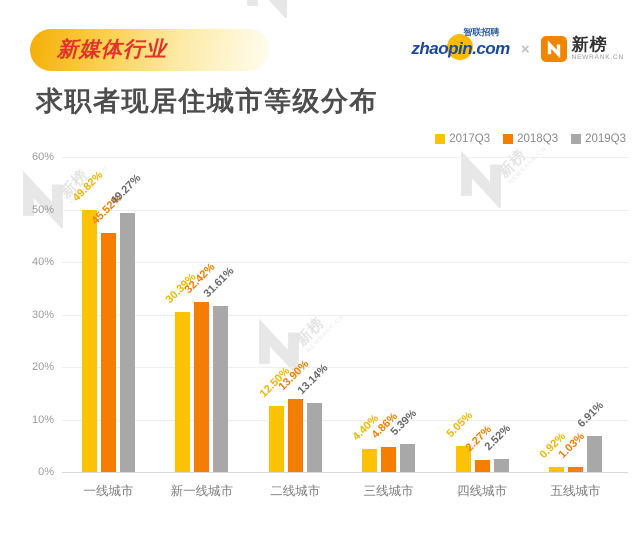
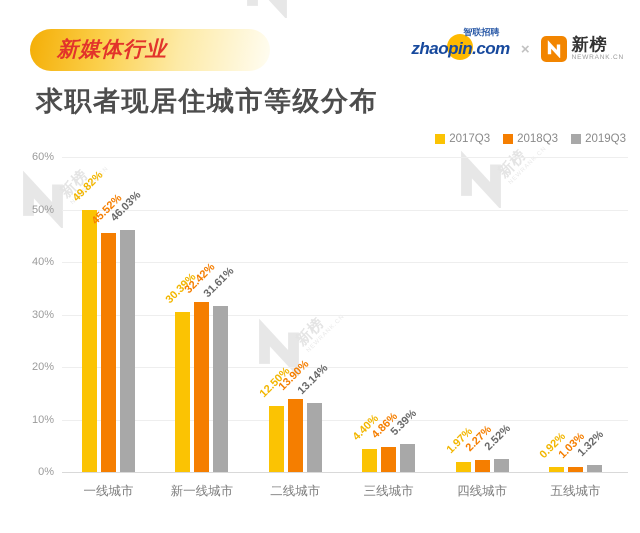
2019Q3/一线城市: 49.27% -> 46.03%
2017Q3/四线城市: 5.05% -> 1.97%
2019Q3/五线城市: 6.91% -> 1.32%
